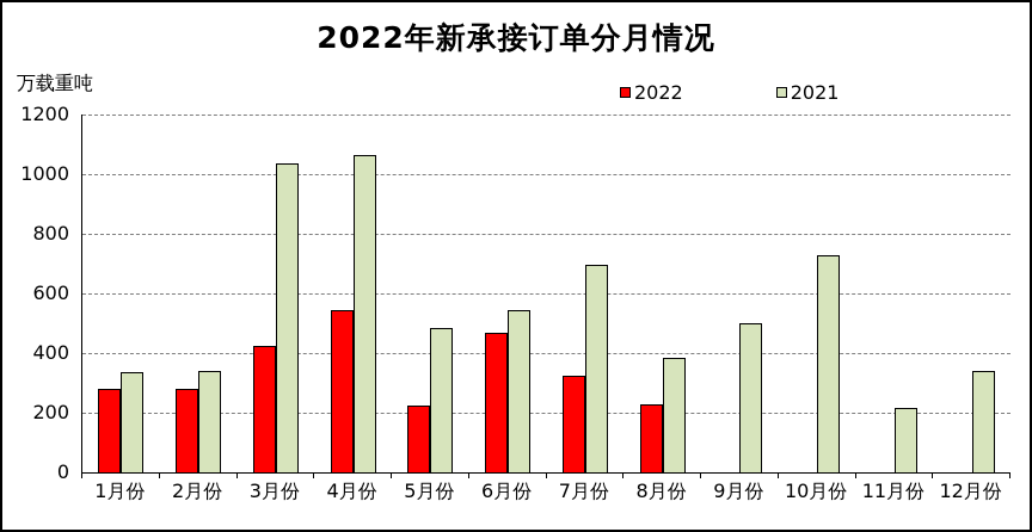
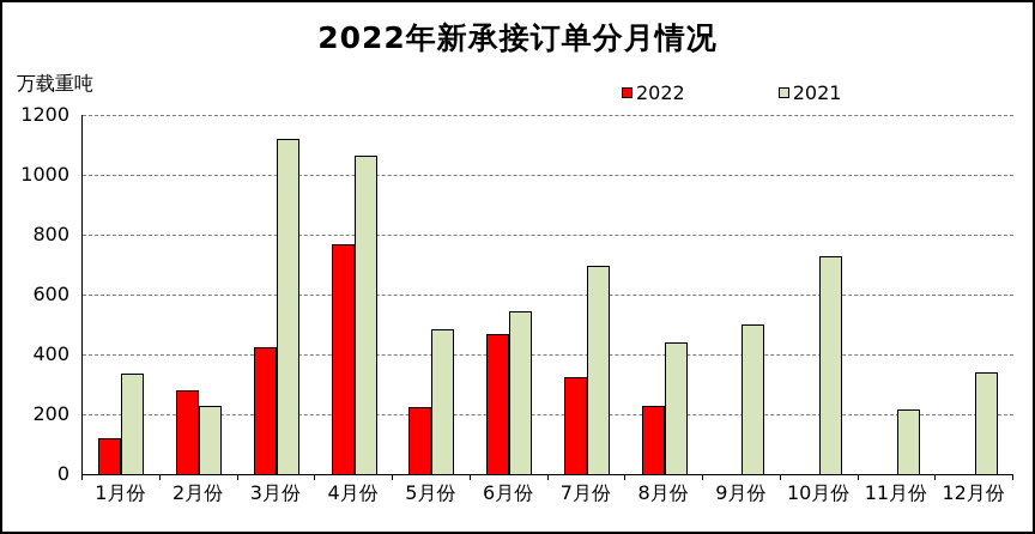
2022/1月份: 280 -> 120
2021/2月份: 340 -> 230
2021/3月份: 1040 -> 1120
2022/4月份: 540 -> 770
2021/8月份: 380 -> 440
